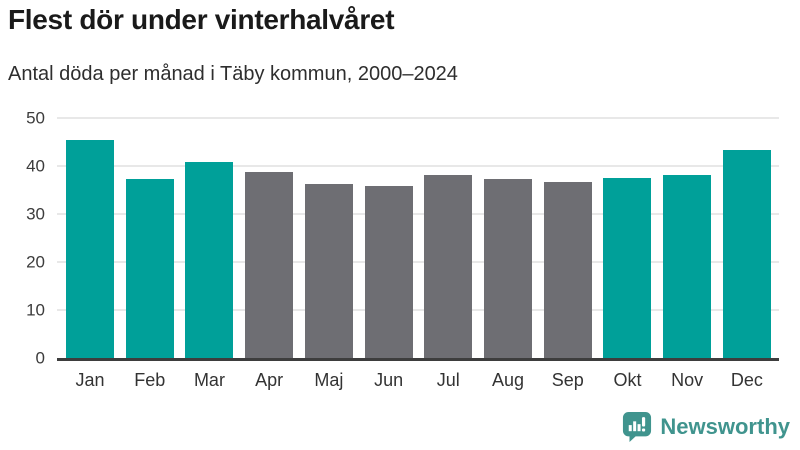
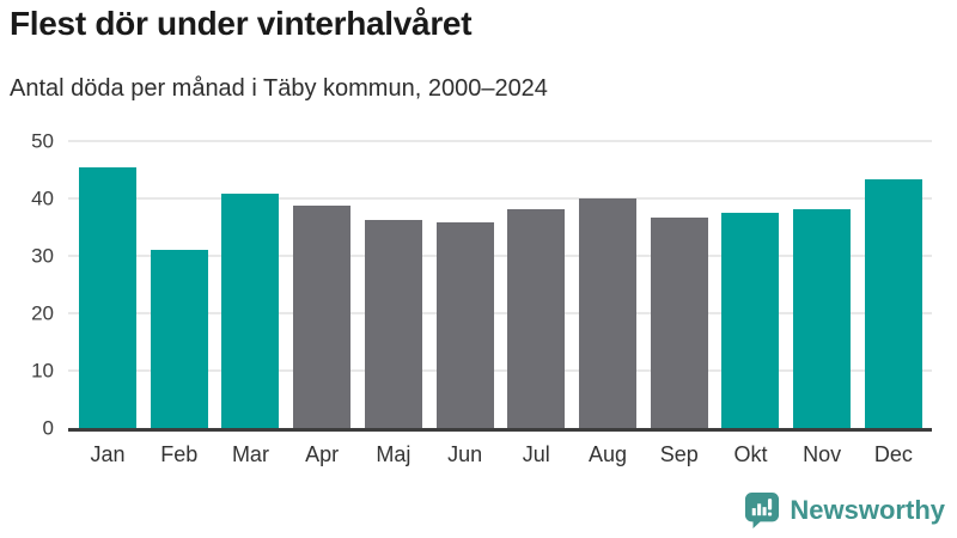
Feb: 37 -> 31
Aug: 37 -> 40
